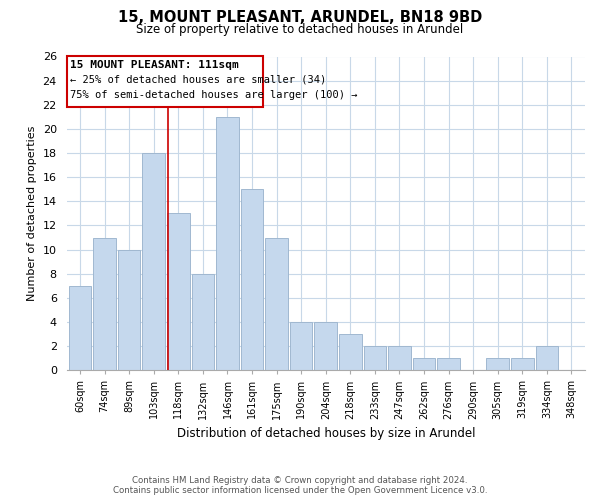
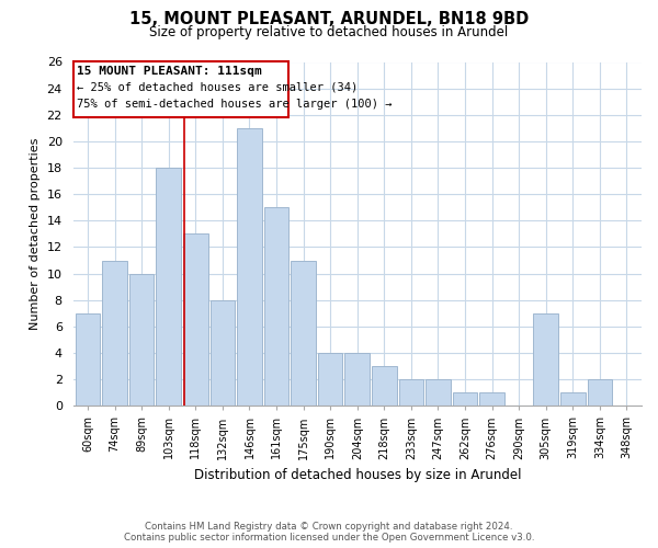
305sqm: 1 -> 7
